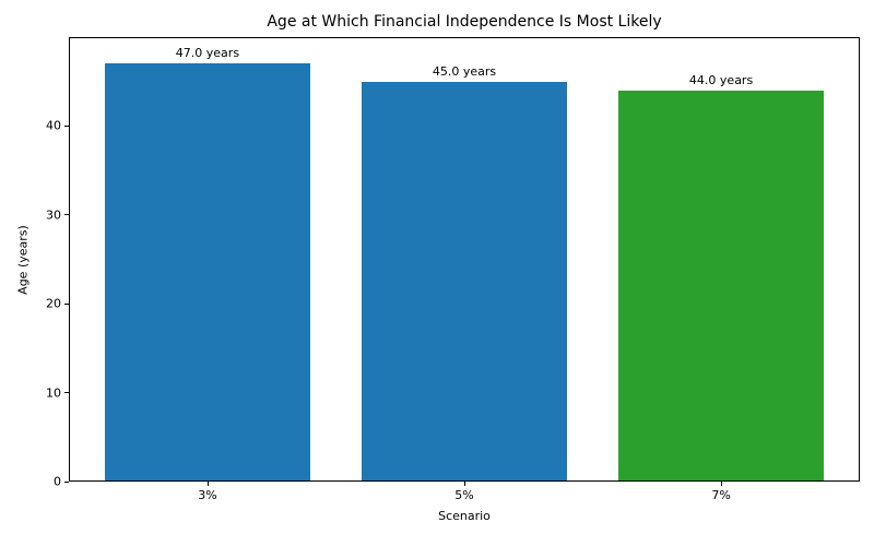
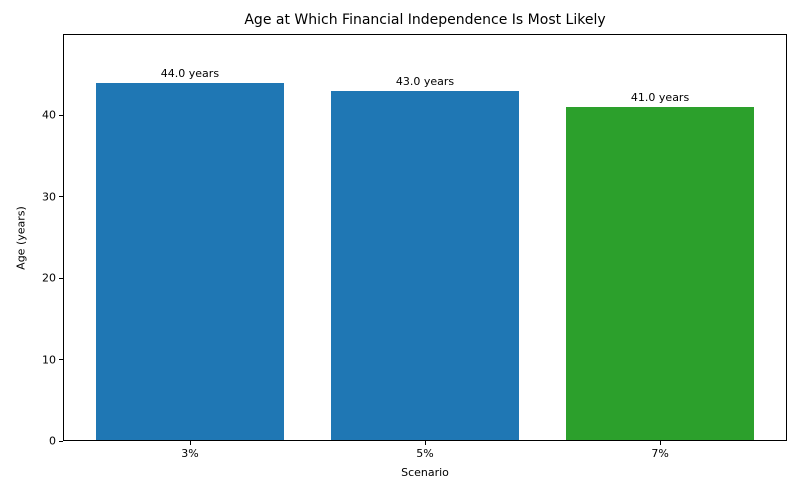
3%: 47.0 -> 44.0
5%: 45.0 -> 43.0
7%: 44.0 -> 41.0
